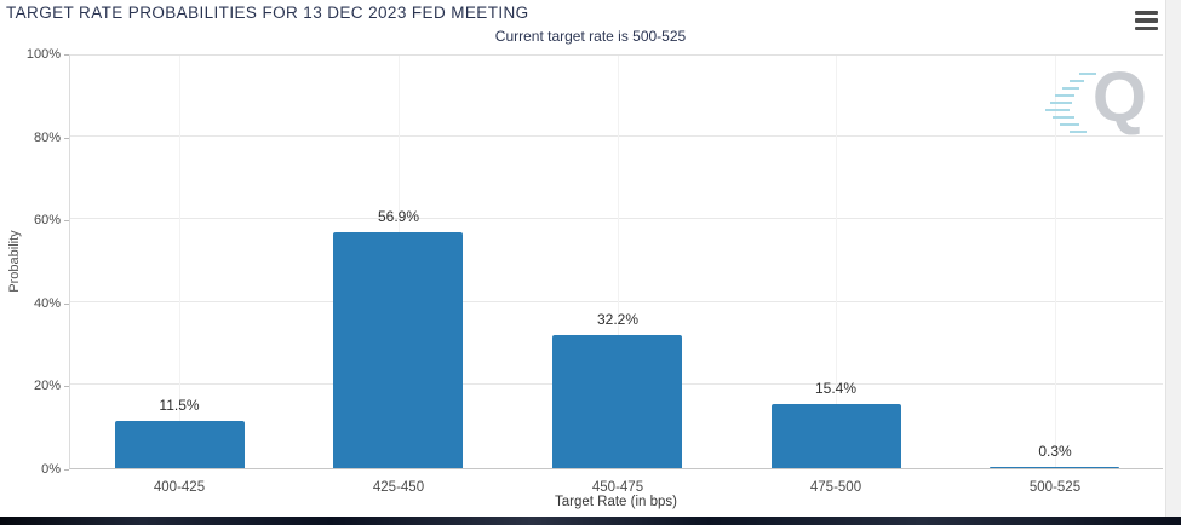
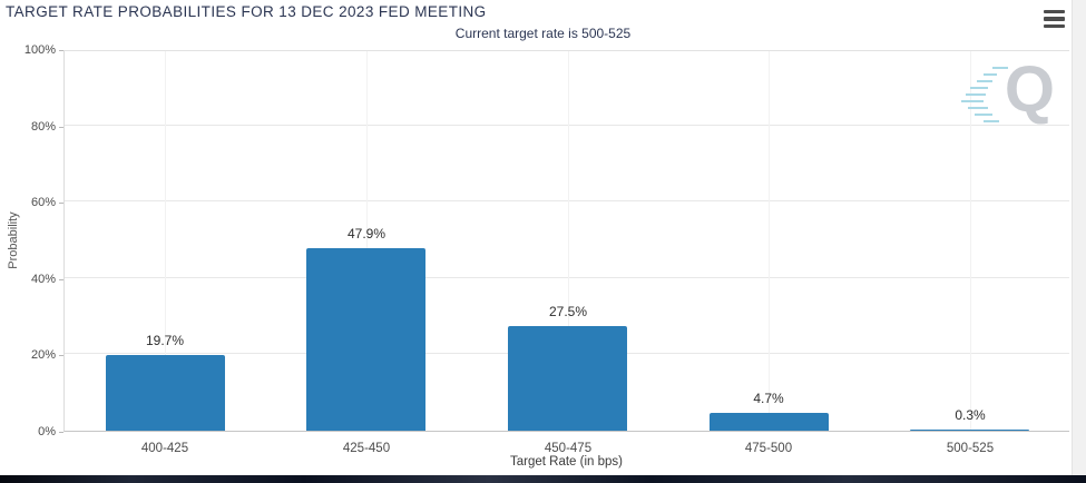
400-425: 11.5% -> 19.7%
425-450: 56.9% -> 47.9%
450-475: 32.2% -> 27.5%
475-500: 15.4% -> 4.7%
